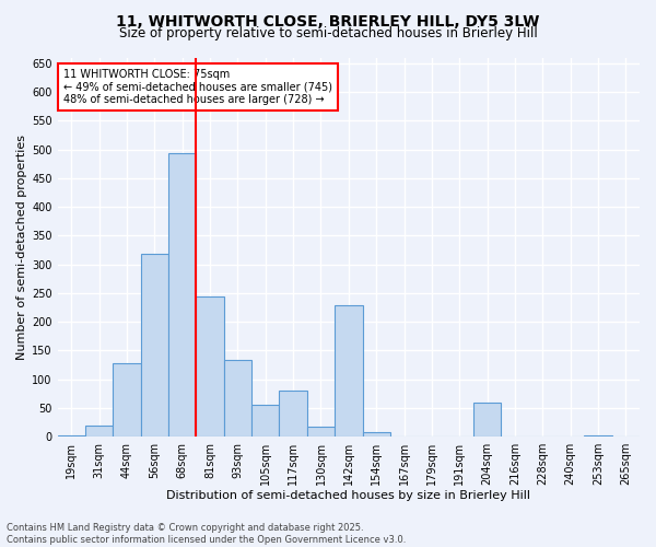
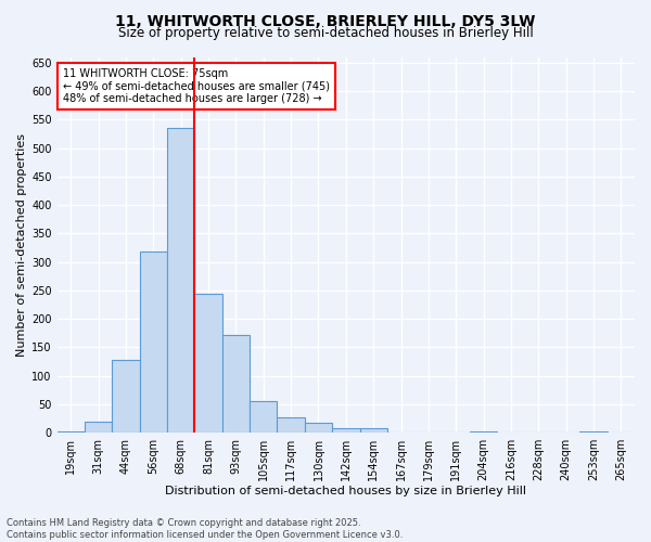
68sqm: 494 -> 535
93sqm: 134 -> 172
117sqm: 80 -> 27
142sqm: 228 -> 8
204sqm: 60 -> 2
